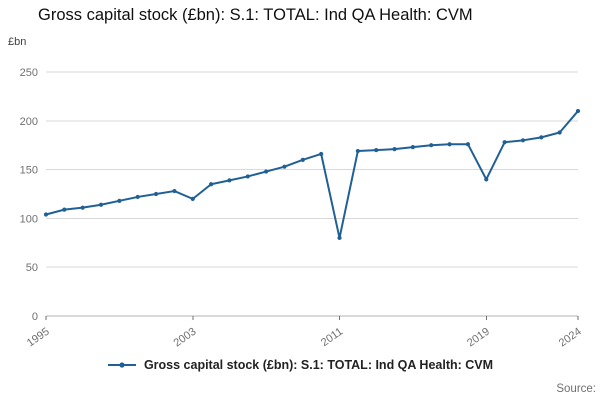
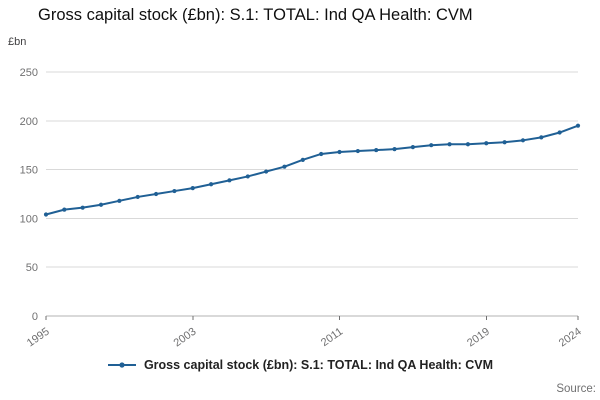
2003: 120 -> 130
2011: 80 -> 170
2019: 140 -> 180
2024: 210 -> 200
